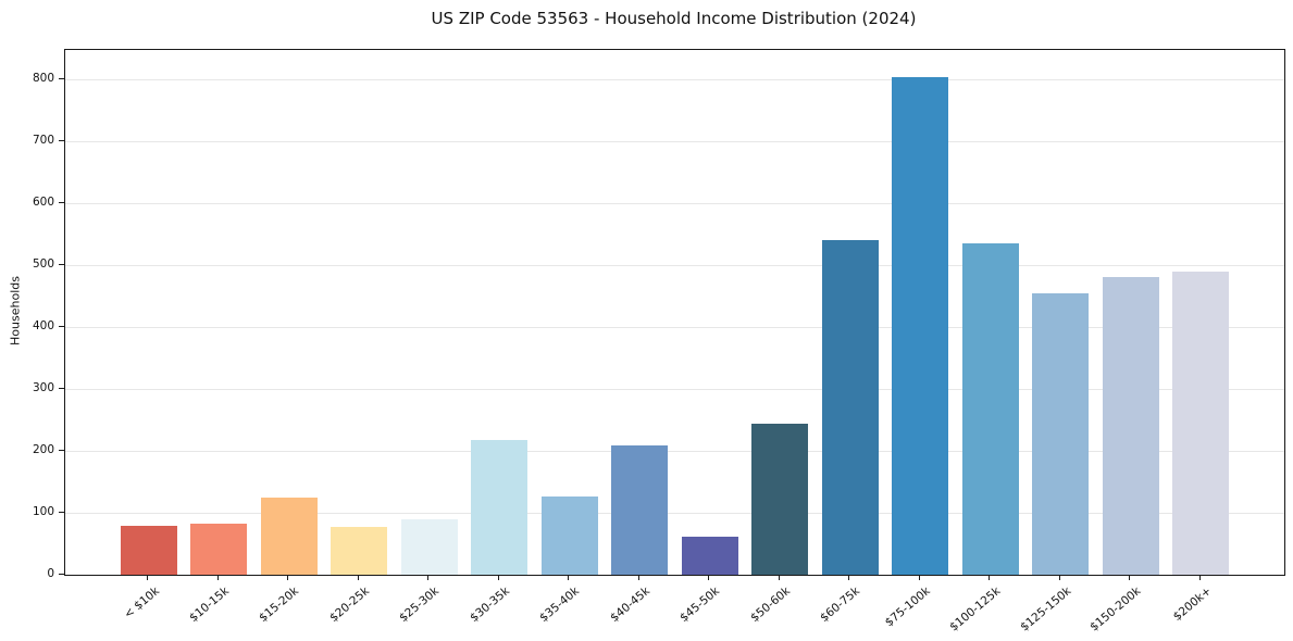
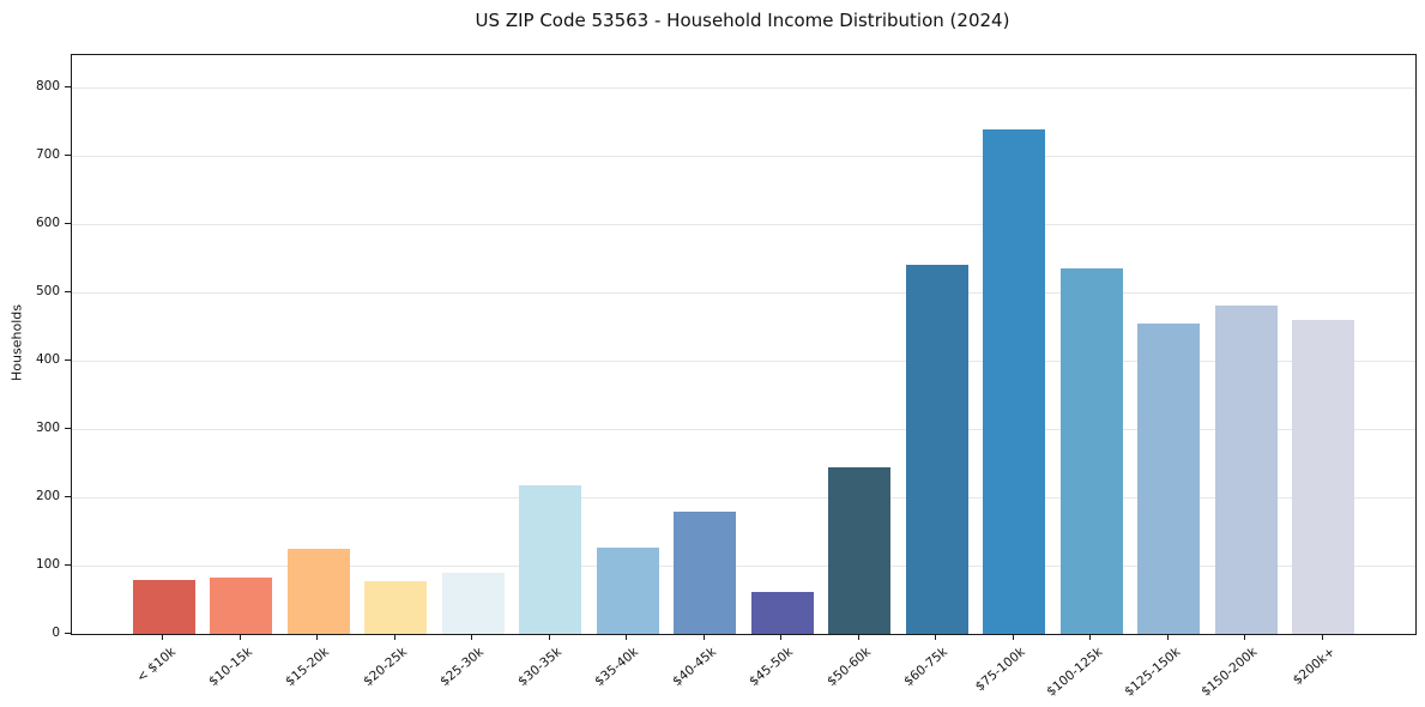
$40-45k: 210 -> 180
$75-100k: 800 -> 740
$200k+: 490 -> 460
